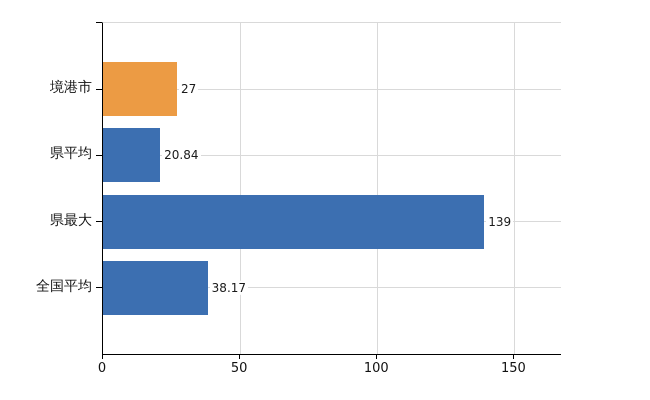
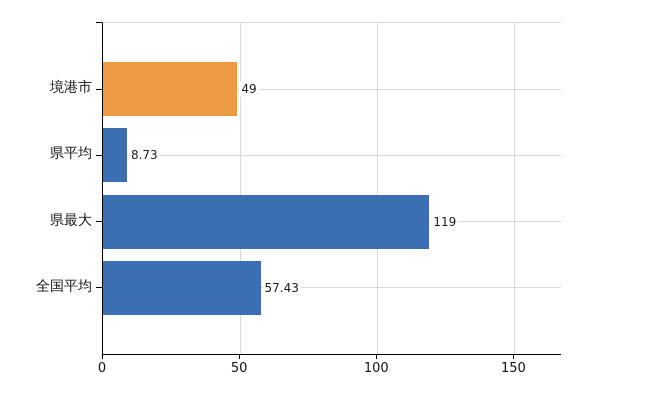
境港市: 27 -> 49
県平均: 20.84 -> 8.73
県最大: 139 -> 119
全国平均: 38.17 -> 57.43
